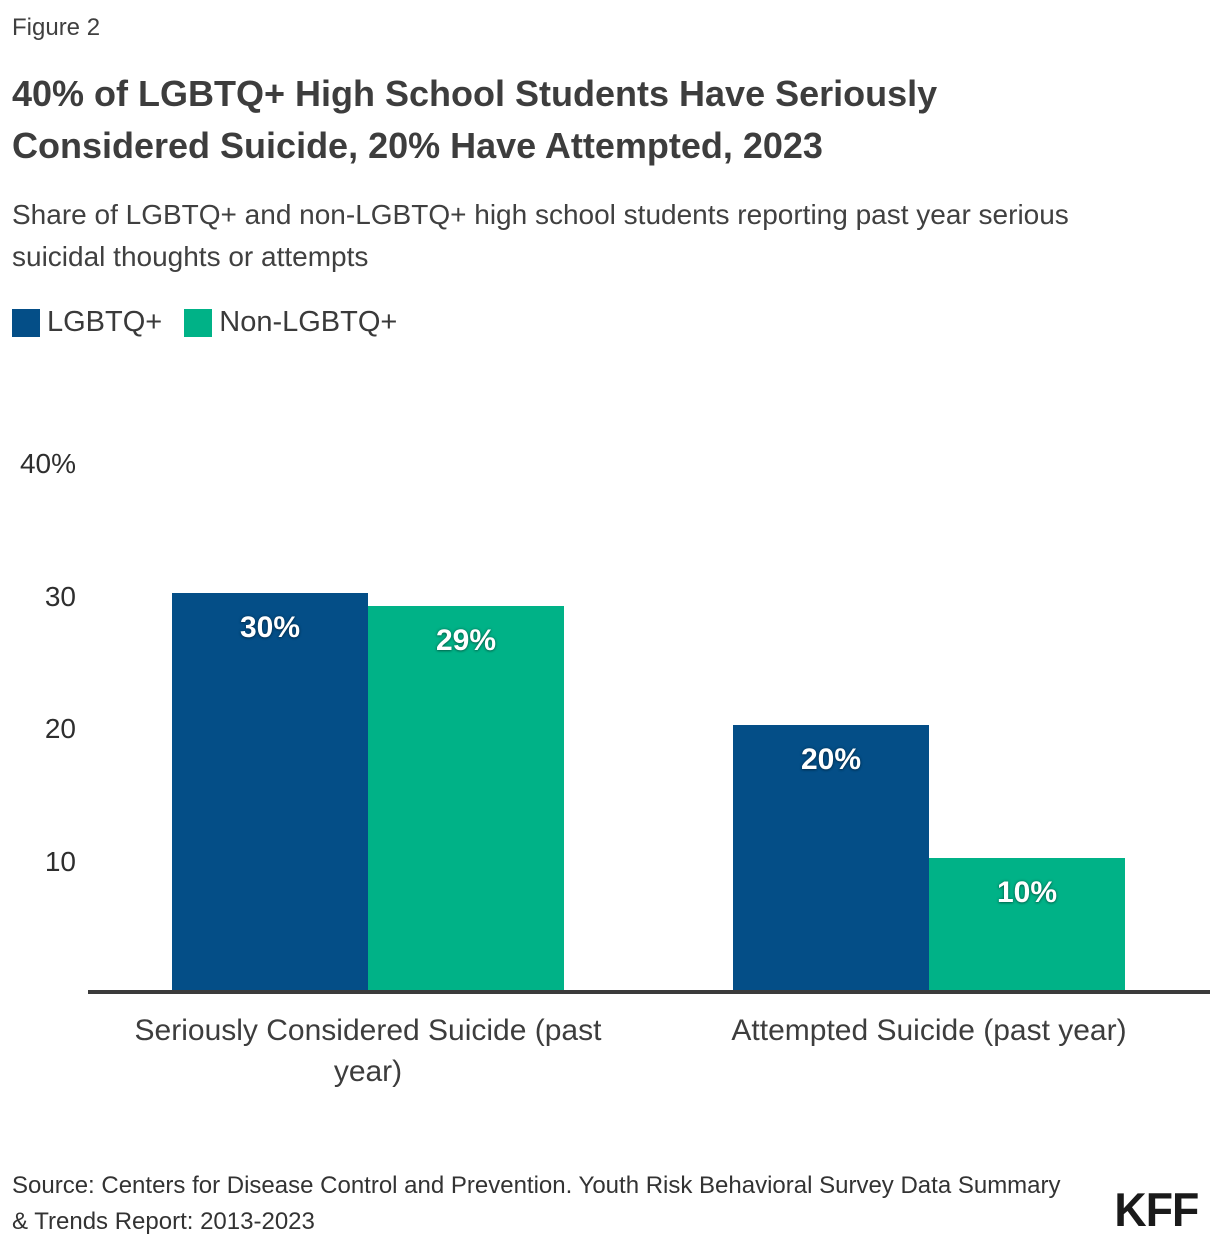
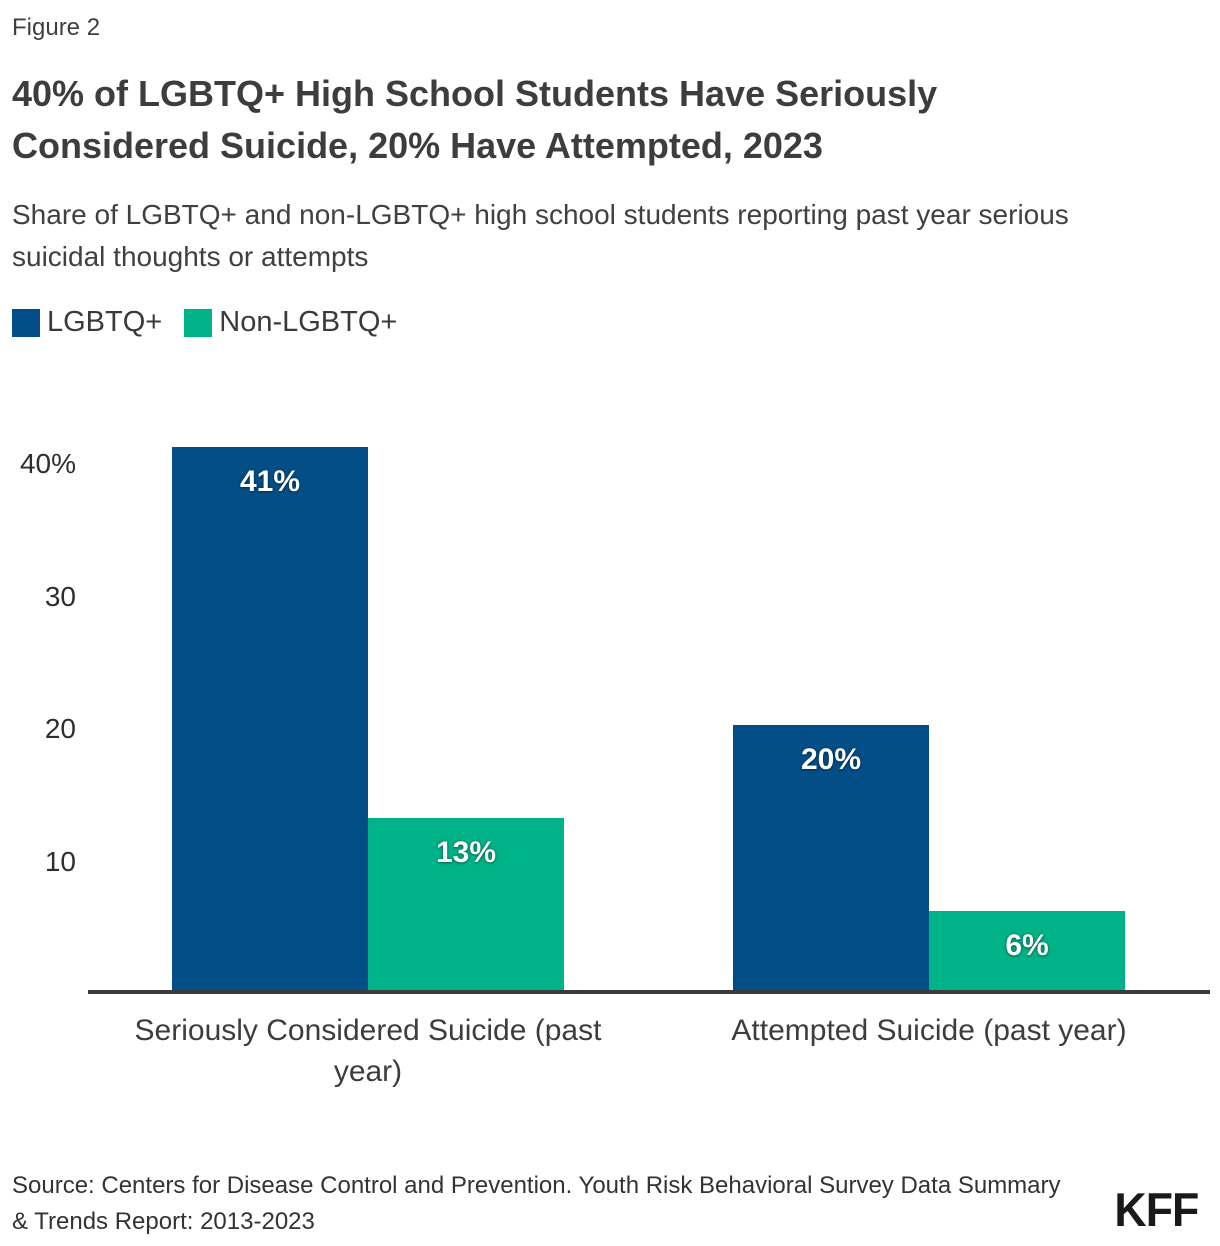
LGBTQ+/Seriously Considered Suicide (past year): 30% -> 41%
Non-LGBTQ+/Seriously Considered Suicide (past year): 29% -> 13%
Non-LGBTQ+/Attempted Suicide (past year): 10% -> 6%
